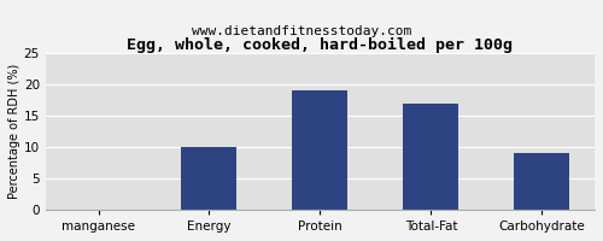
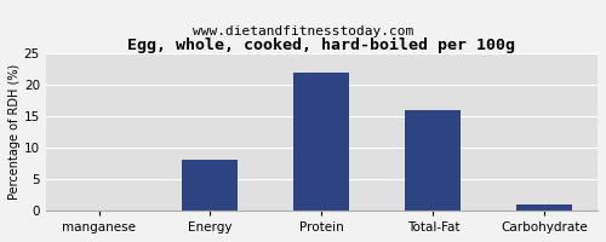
Energy: 10 -> 8
Protein: 19 -> 22
Total-Fat: 17 -> 16
Carbohydrate: 9 -> 1
